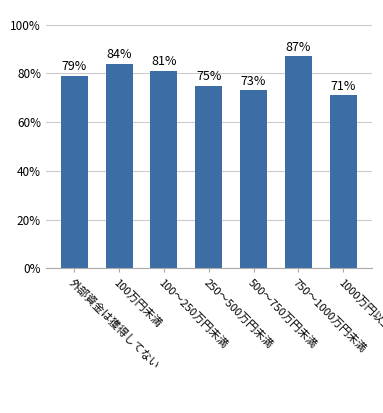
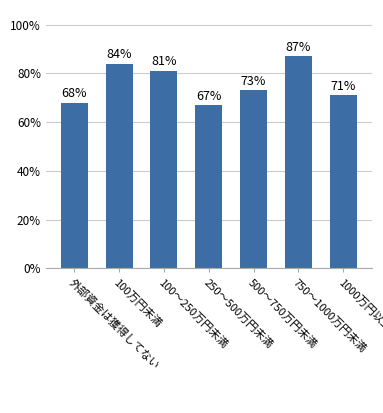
外部資金は獲得してない: 79% -> 68%
250〜500万円未満: 75% -> 67%
